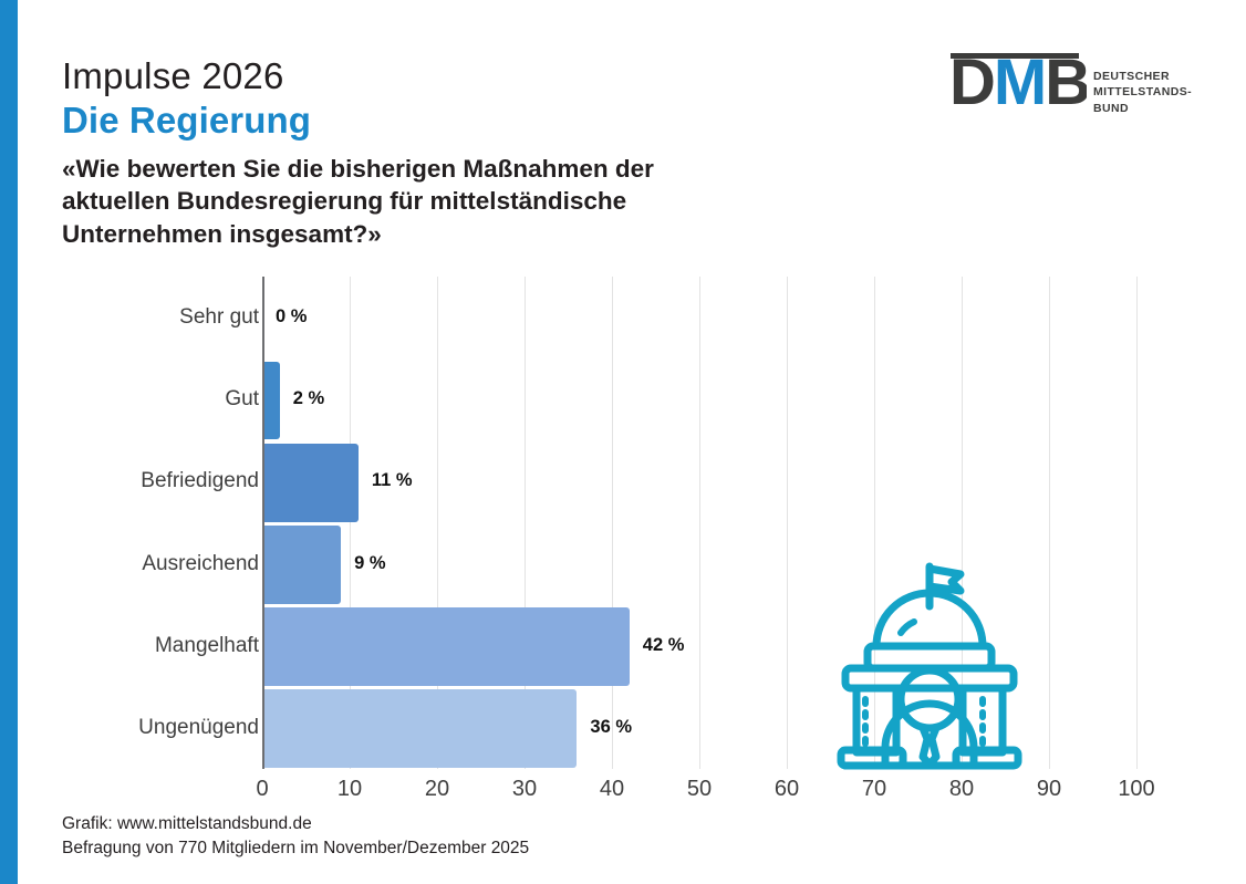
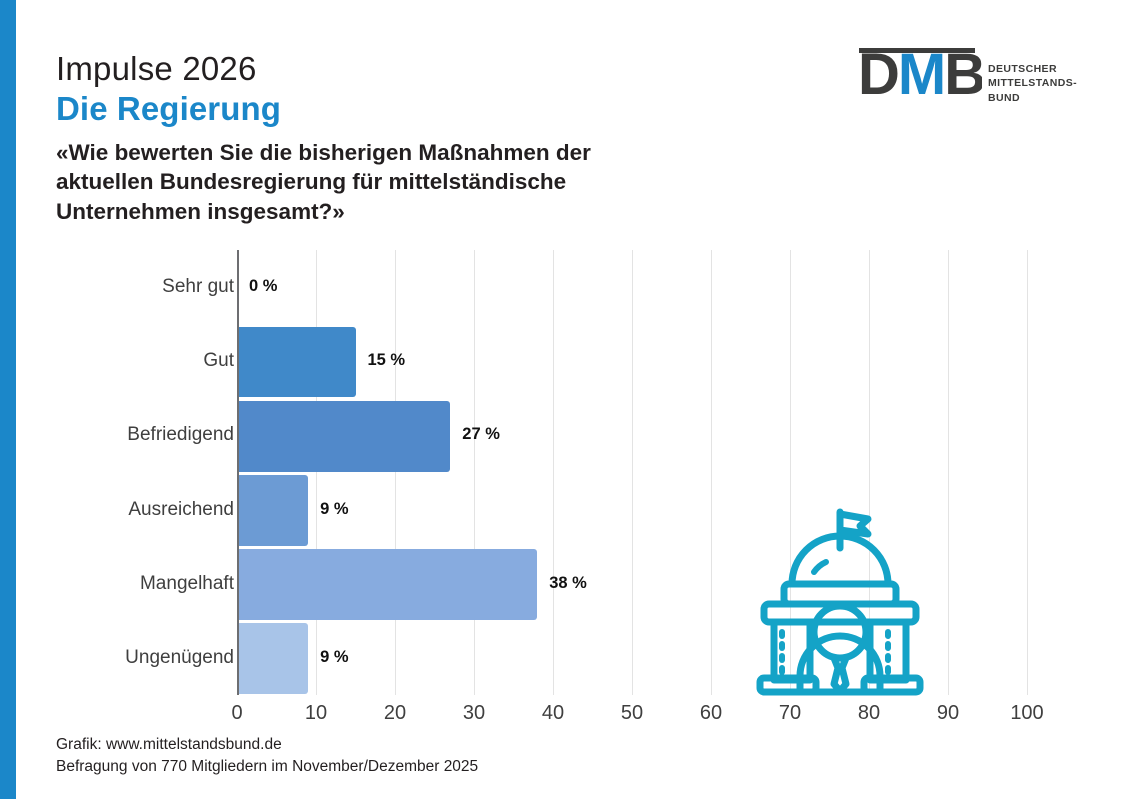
Gut: 2 -> 15
Befriedigend: 11 -> 27
Mangelhaft: 42 -> 38
Ungenügend: 36 -> 9
